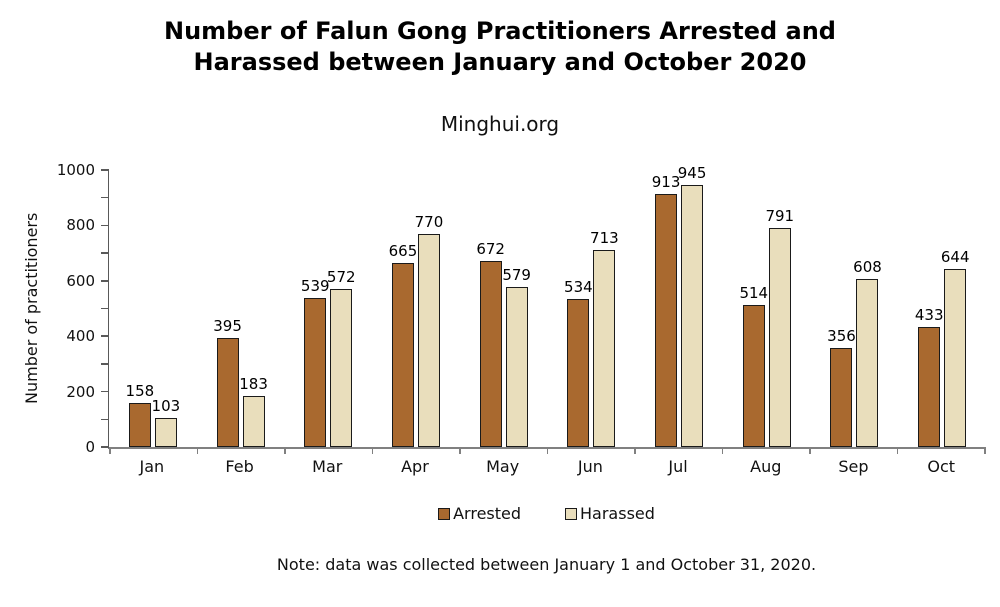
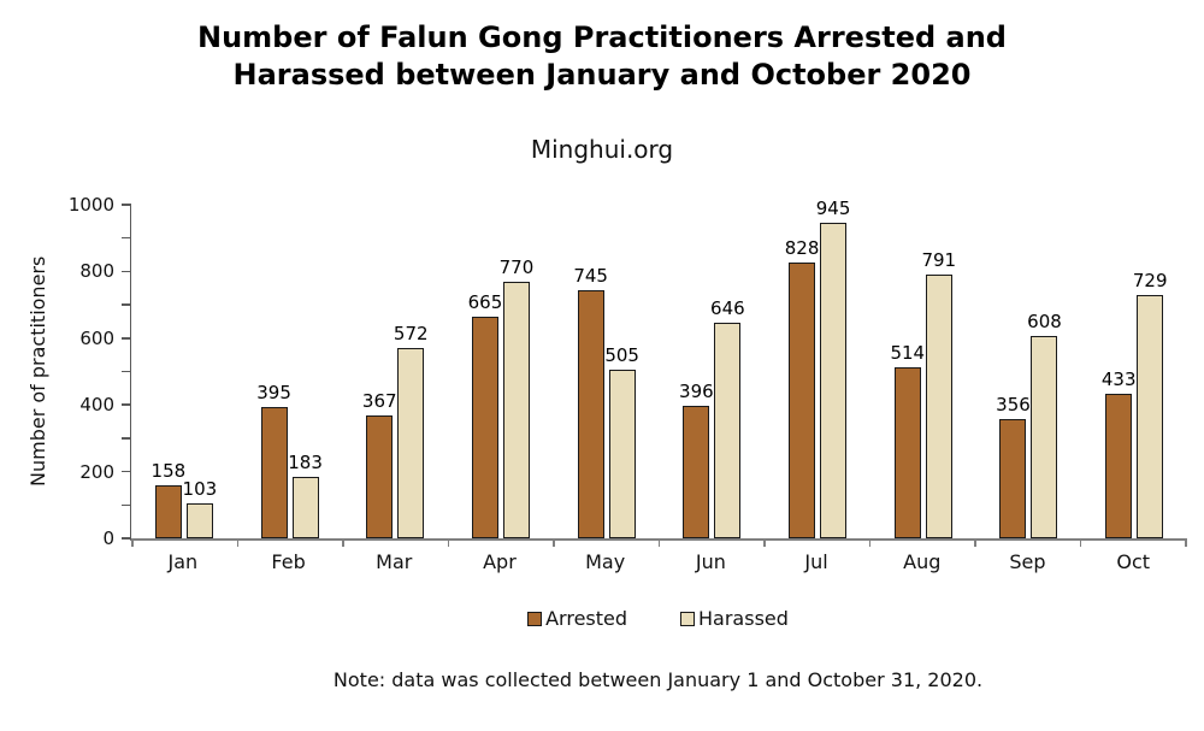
Arrested/Mar: 539 -> 367
Arrested/May: 672 -> 745
Harassed/May: 579 -> 505
Arrested/Jun: 534 -> 396
Harassed/Jun: 713 -> 646
Arrested/Jul: 913 -> 828
Harassed/Oct: 644 -> 729
